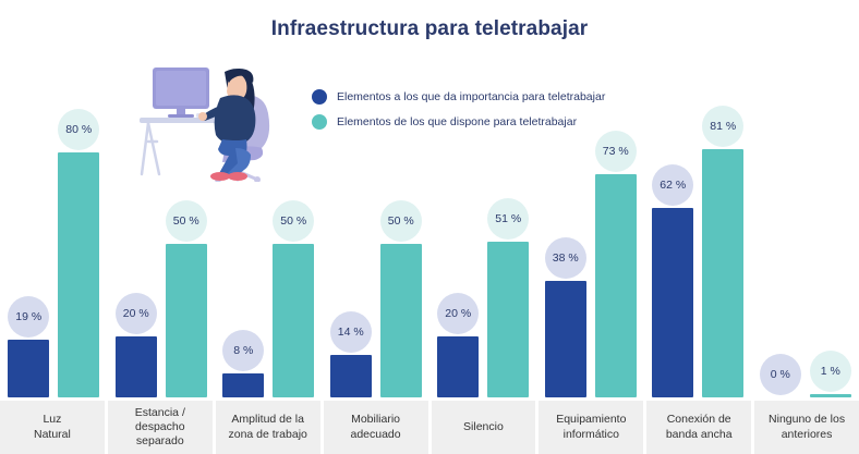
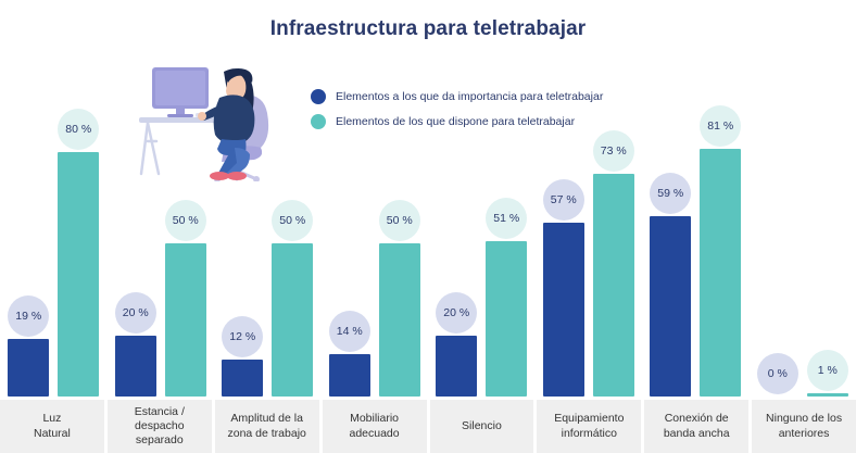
Elementos a los que da importancia para teletrabajar/Amplitud de la zona de trabajo: 8 -> 12
Elementos a los que da importancia para teletrabajar/Equipamiento informático: 38 -> 57
Elementos a los que da importancia para teletrabajar/Conexión de banda ancha: 62 -> 59
